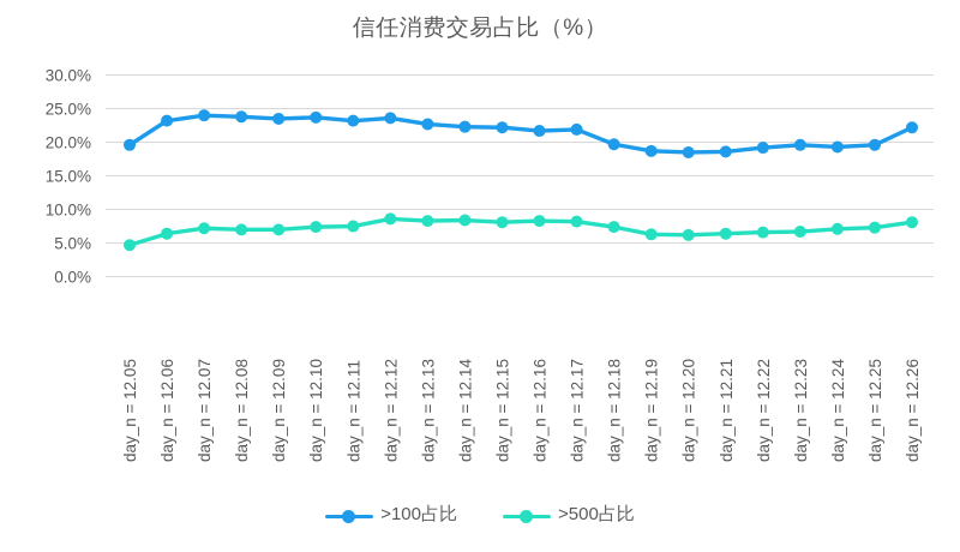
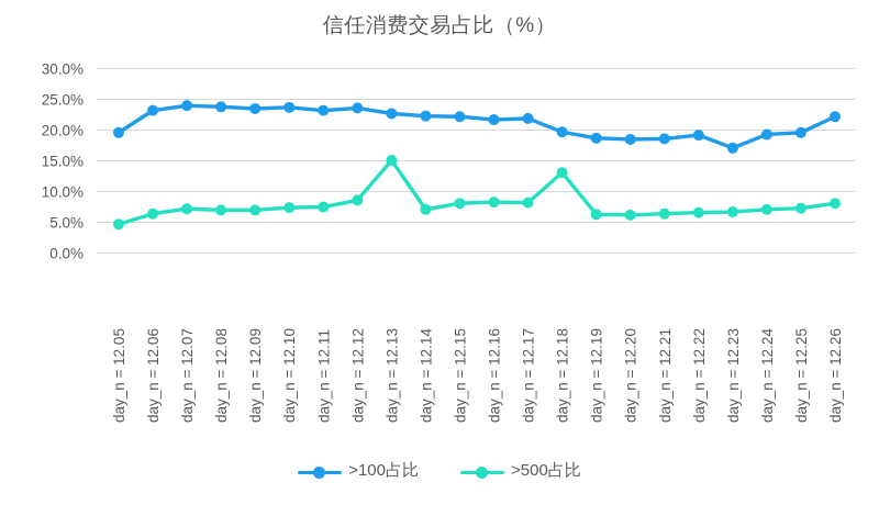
>500占比/day_n = 12.13: 8% -> 15%
>500占比/day_n = 12.14: 8% -> 7%
>500占比/day_n = 12.18: 7% -> 13%
>100占比/day_n = 12.23: 20% -> 17%
